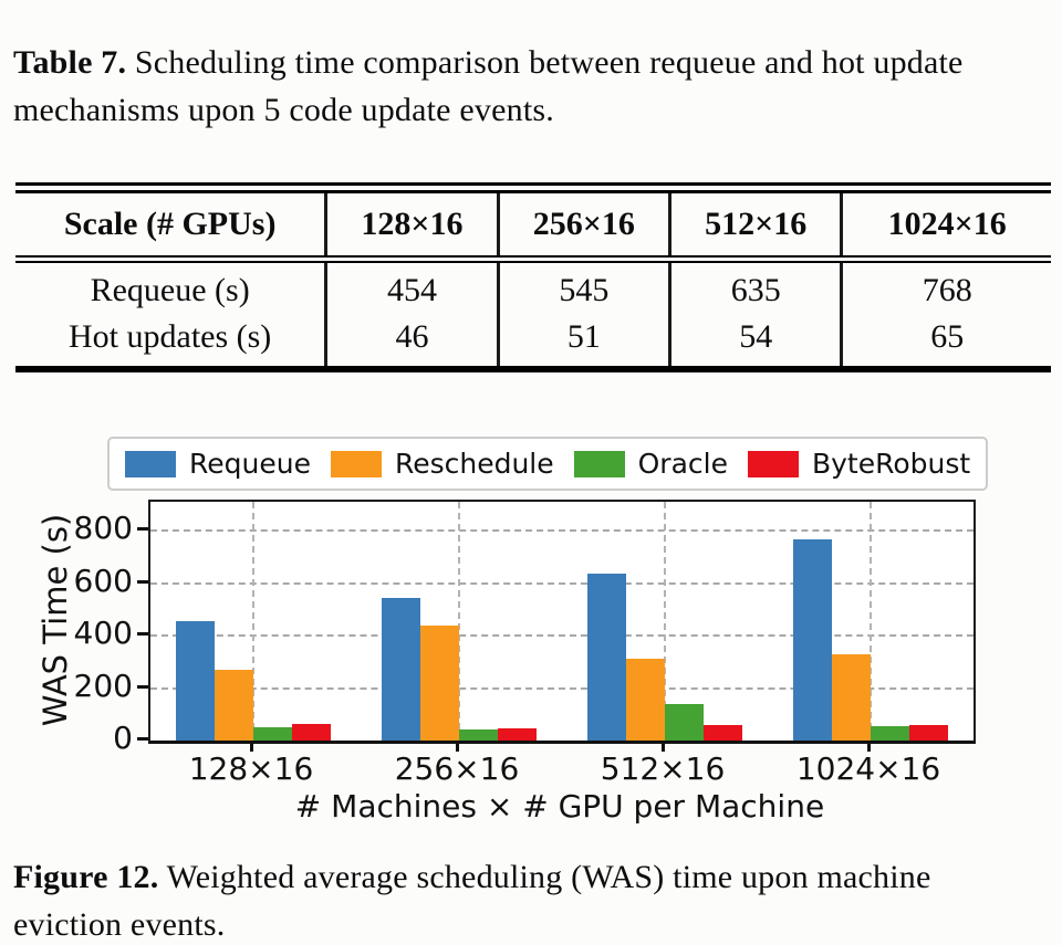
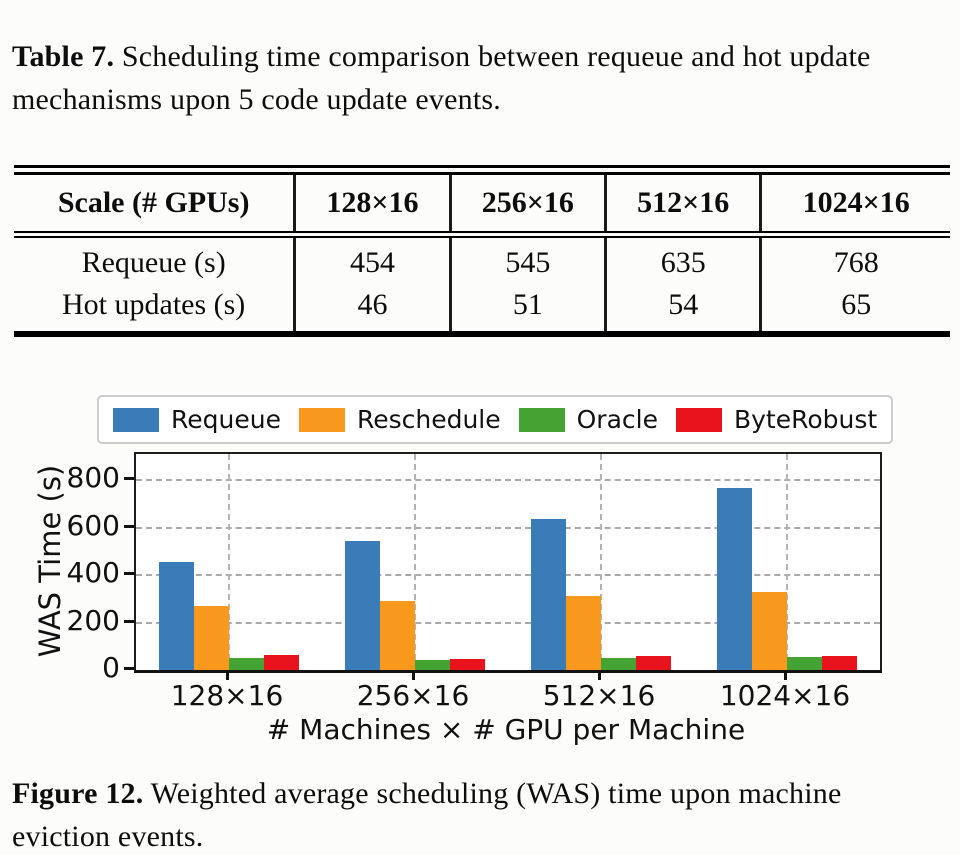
Reschedule/256×16: 440 -> 290
Oracle/512×16: 140 -> 50
